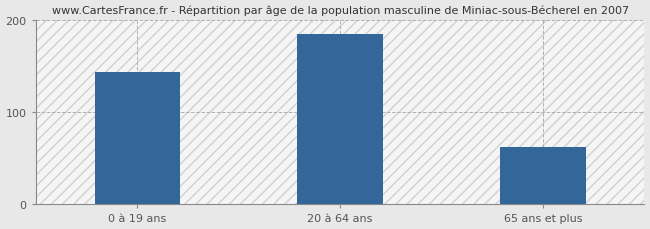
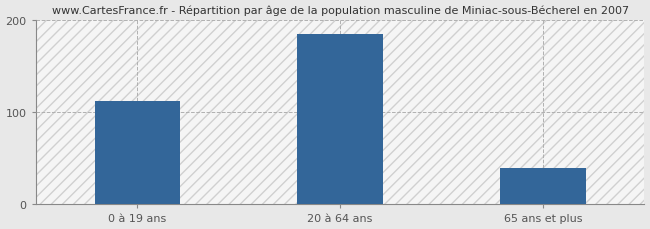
0 à 19 ans: 144 -> 112
65 ans et plus: 62 -> 40
